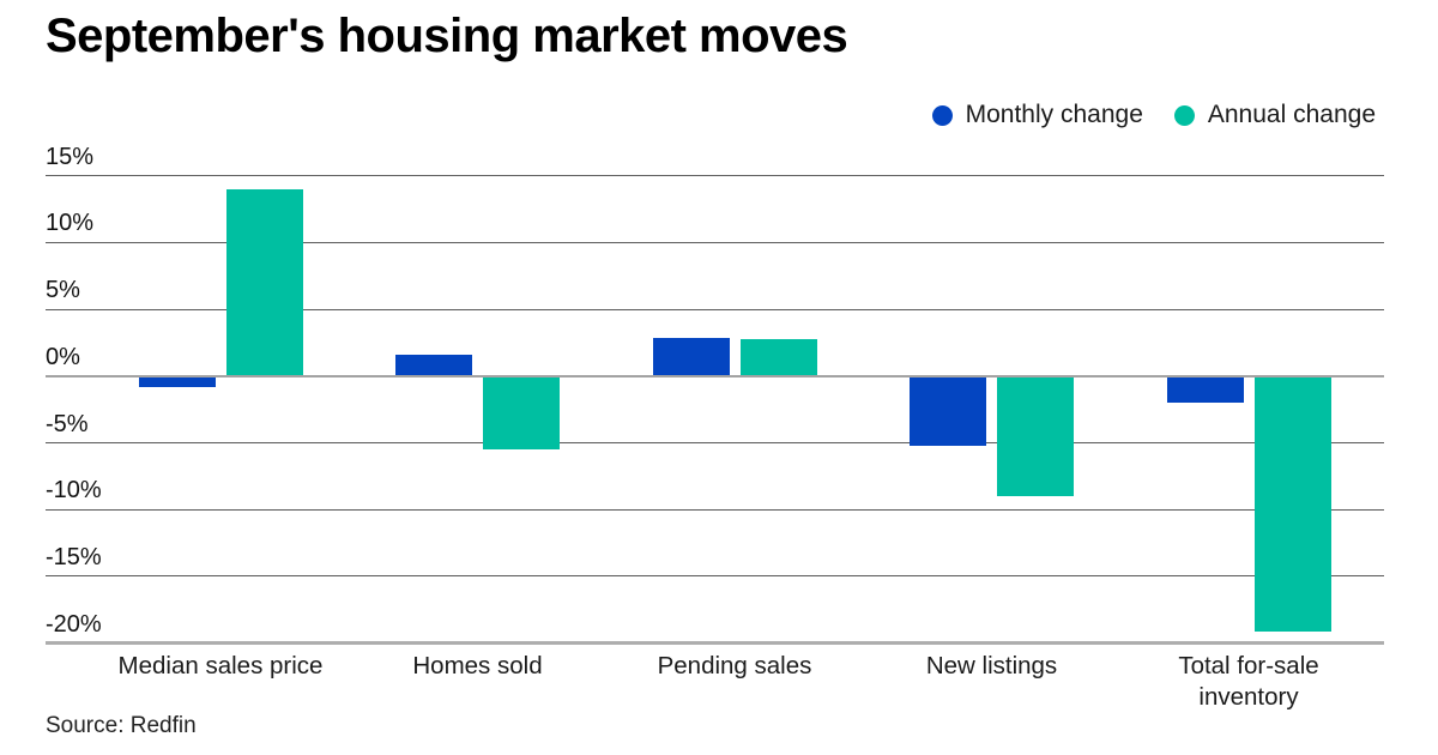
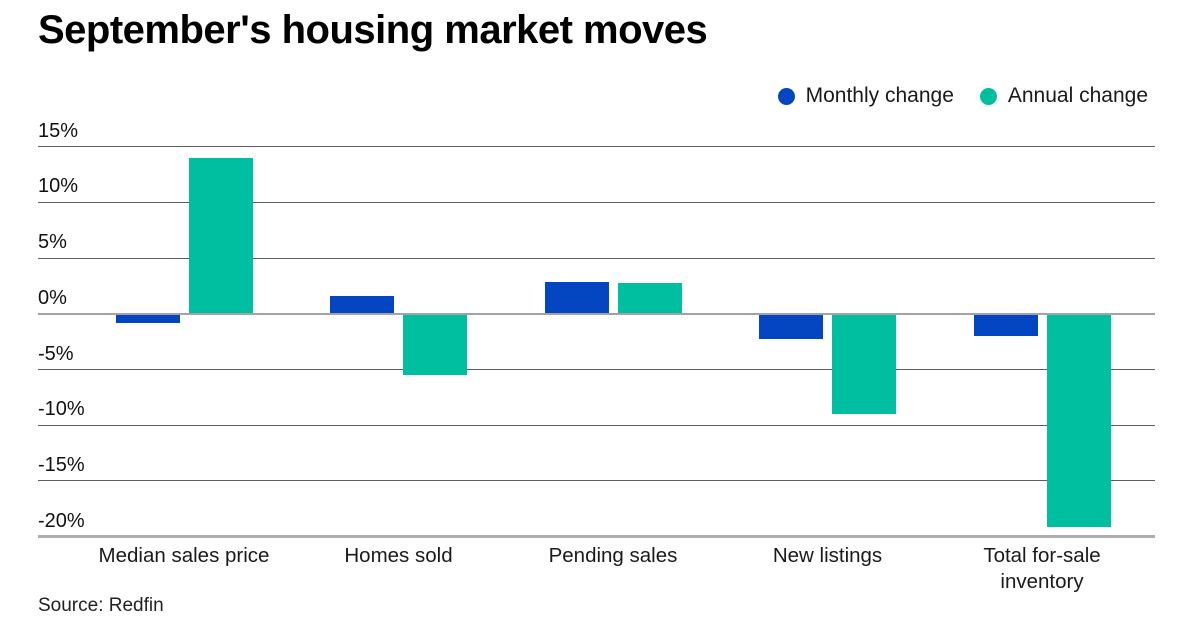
Monthly change/New listings: -5.2% -> -2.3%
